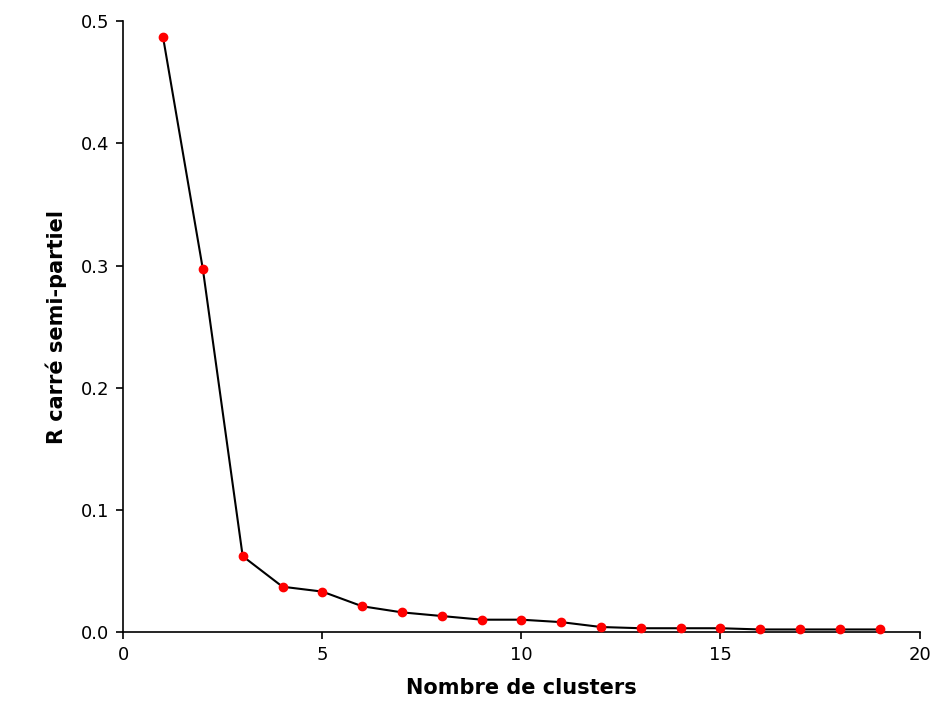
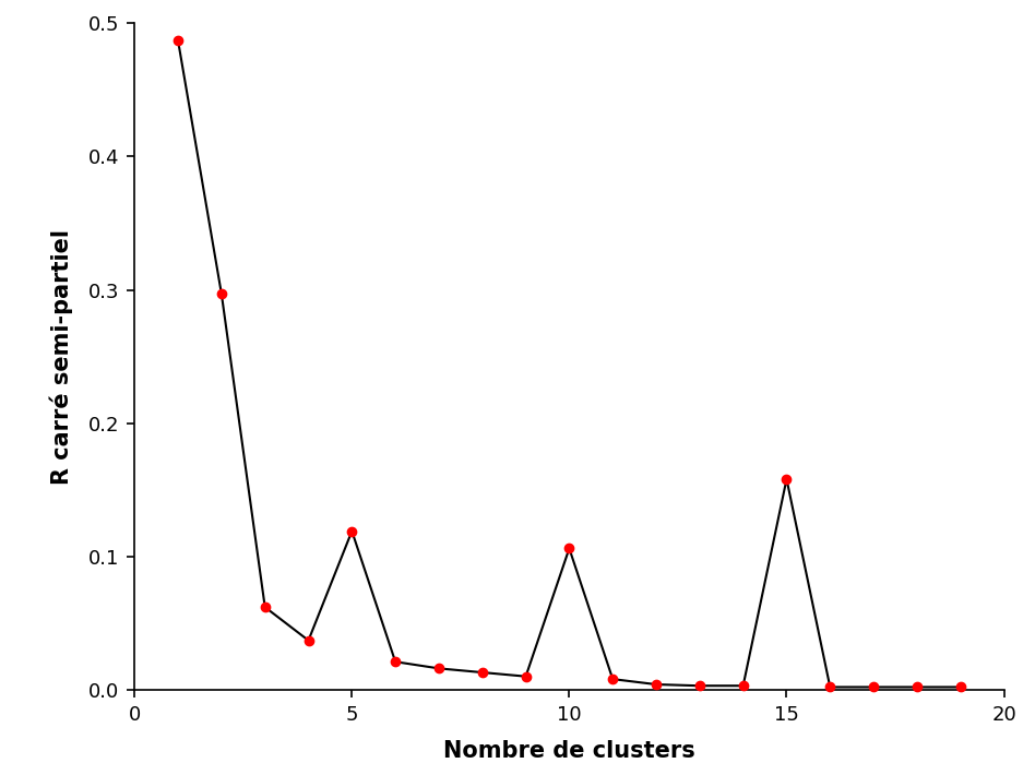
5: 0.033 -> 0.119
10: 0.010 -> 0.106
15: 0.003 -> 0.158
